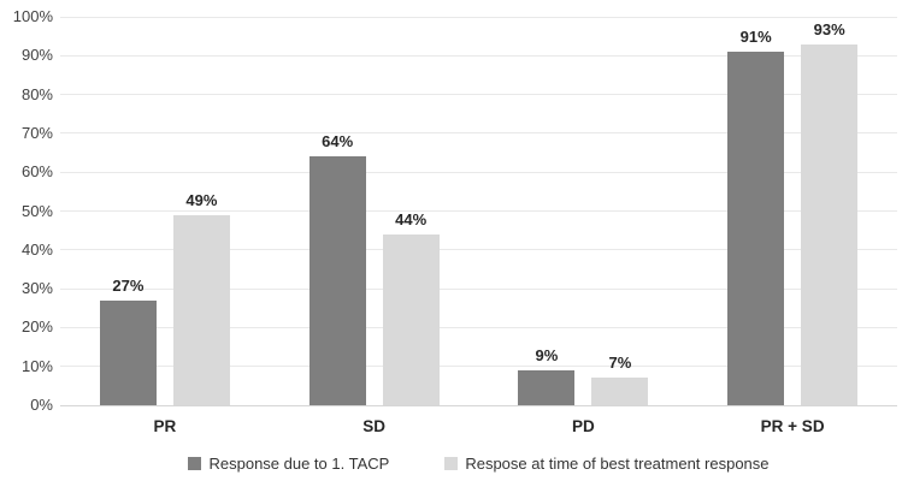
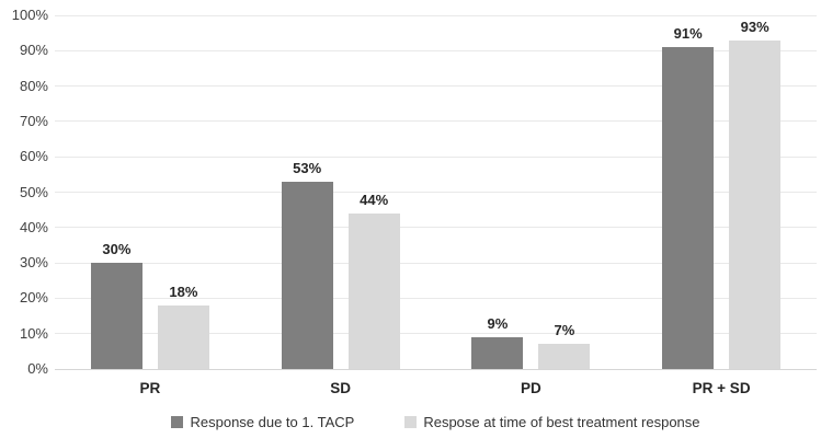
Response due to 1. TACP/PR: 27% -> 30%
Respose at time of best treatment response/PR: 49% -> 18%
Response due to 1. TACP/SD: 64% -> 53%
